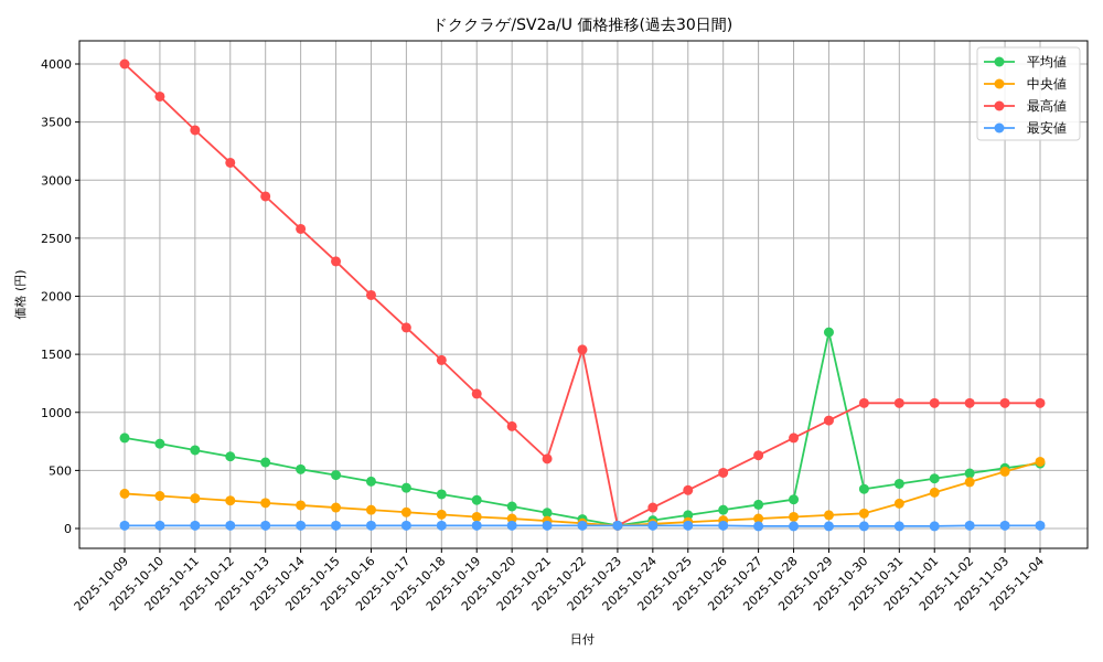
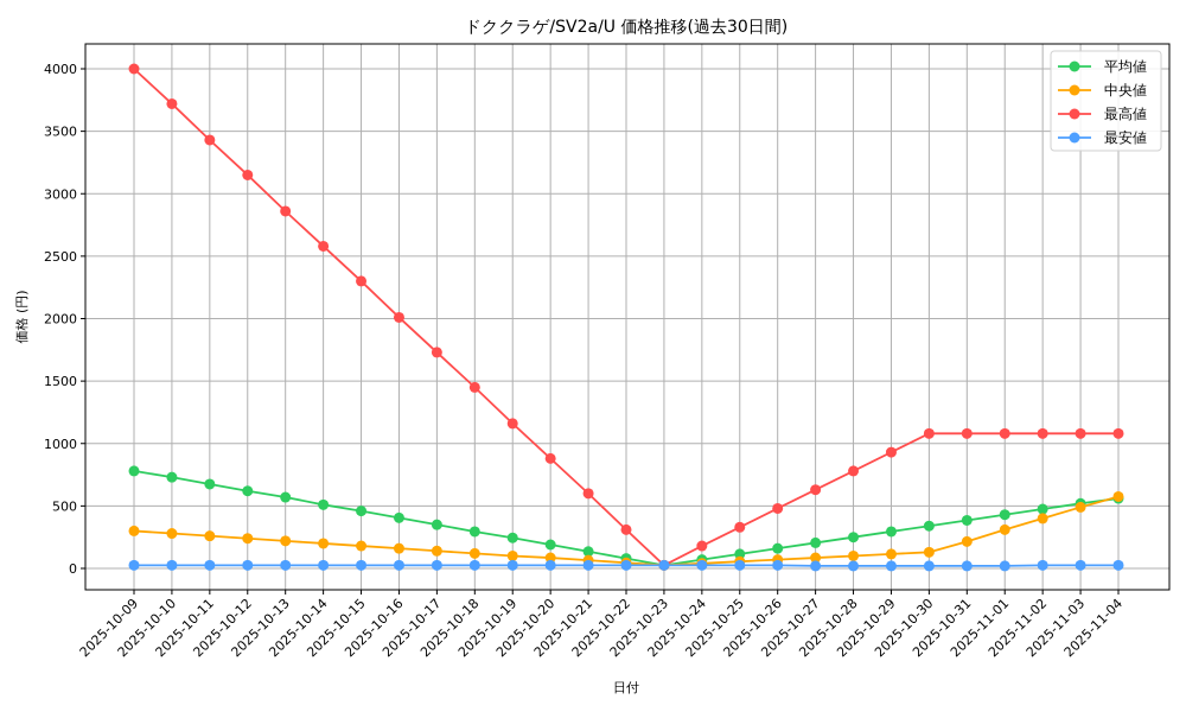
最高値/2025-10-22: 1540 -> 310
平均値/2025-10-29: 1690 -> 300
